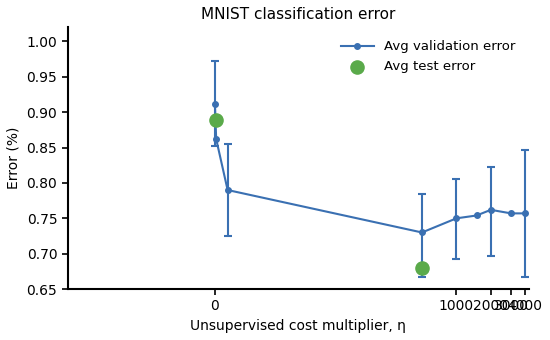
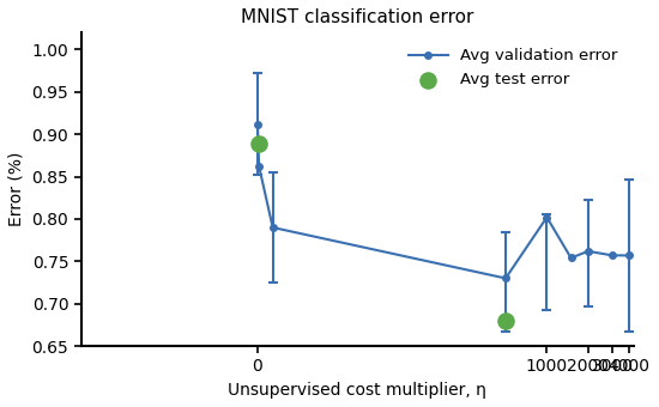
Avg validation error/1000: 0.750 -> 0.802
